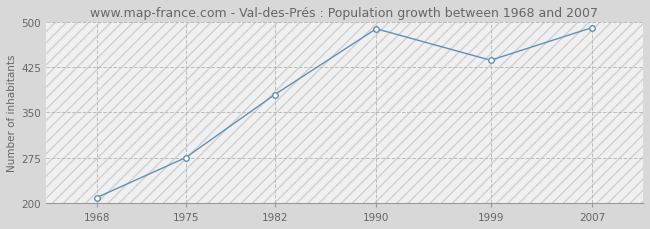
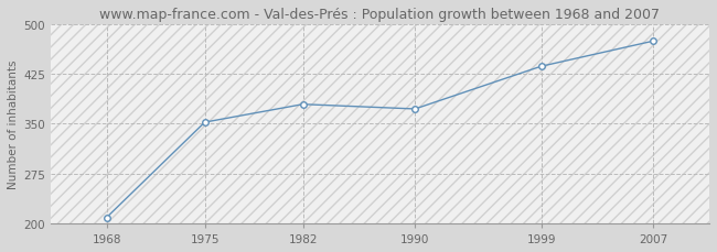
1975: 275 -> 352
1990: 488 -> 372
2007: 490 -> 474
